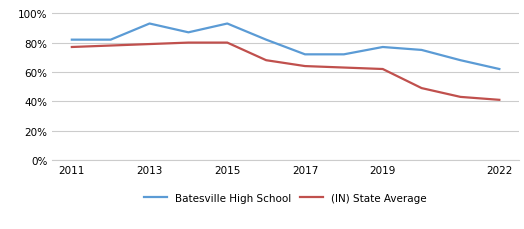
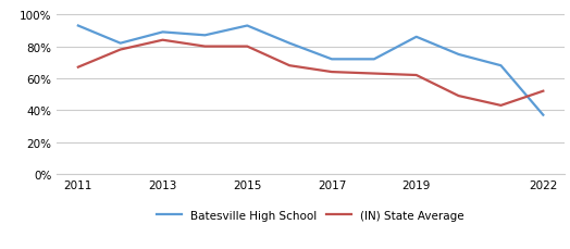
Batesville High School/2011: 82% -> 93%
(IN) State Average/2011: 77% -> 67%
Batesville High School/2013: 93% -> 89%
(IN) State Average/2013: 79% -> 84%
Batesville High School/2019: 77% -> 86%
Batesville High School/2022: 62% -> 37%
(IN) State Average/2022: 41% -> 52%
